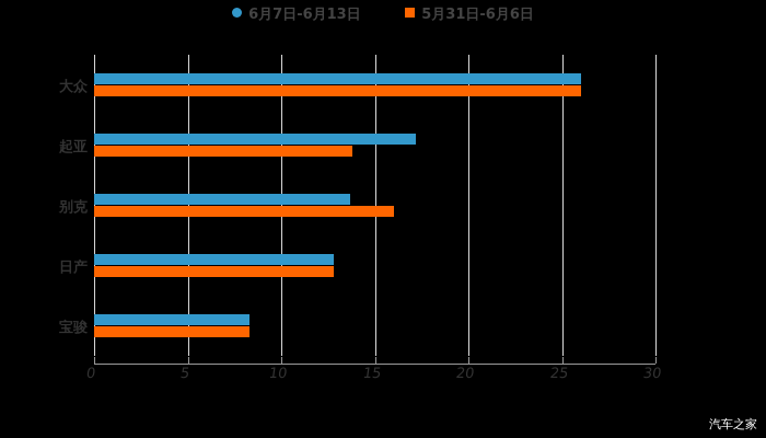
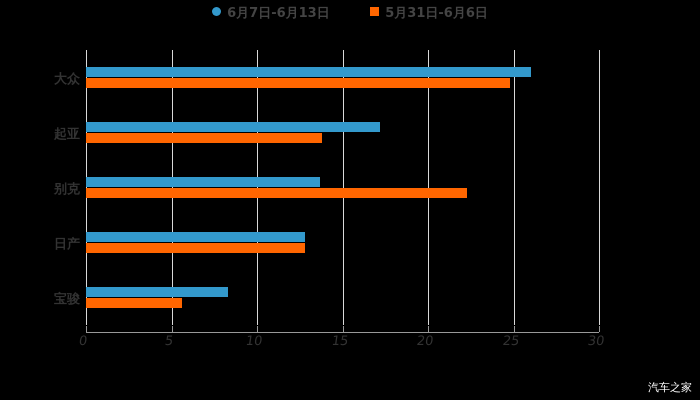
5月31日-6月6日/大众: 26.0 -> 24.8
5月31日-6月6日/别克: 16.0 -> 22.3
5月31日-6月6日/宝骏: 8.3 -> 5.6
